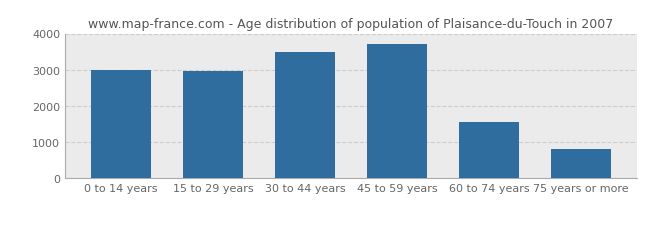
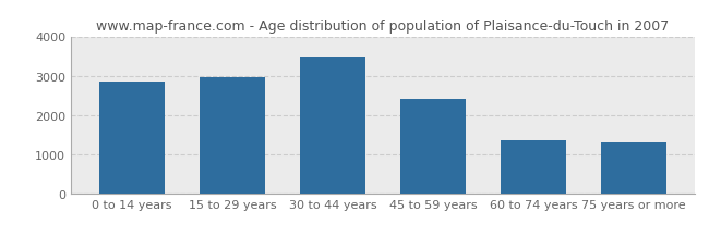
0 to 14 years: 3000 -> 2850
45 to 59 years: 3700 -> 2400
60 to 74 years: 1570 -> 1350
75 years or more: 810 -> 1300
